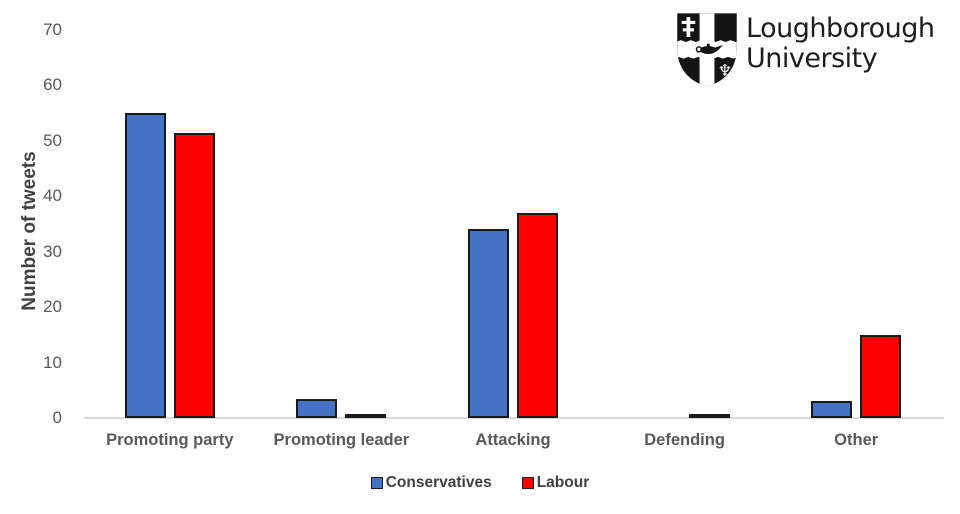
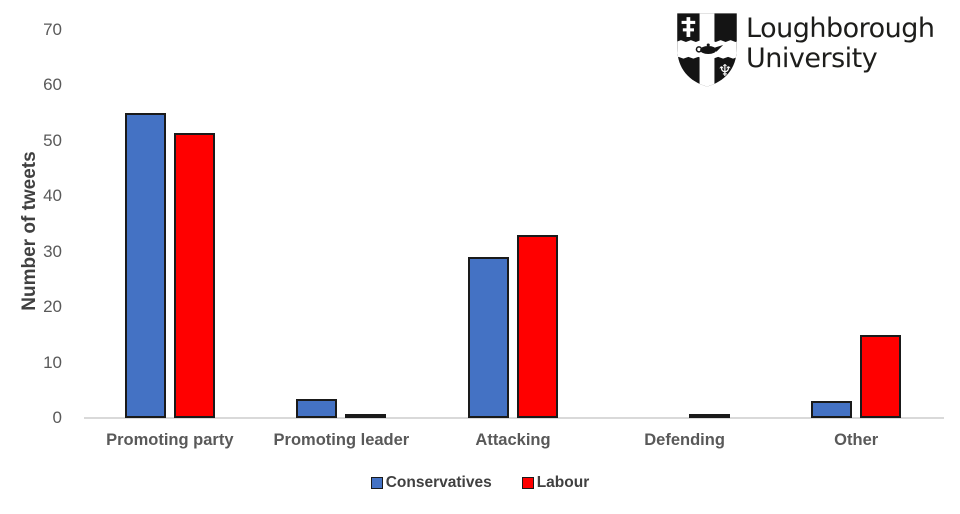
Conservatives/Attacking: 34 -> 29
Labour/Attacking: 37 -> 33
